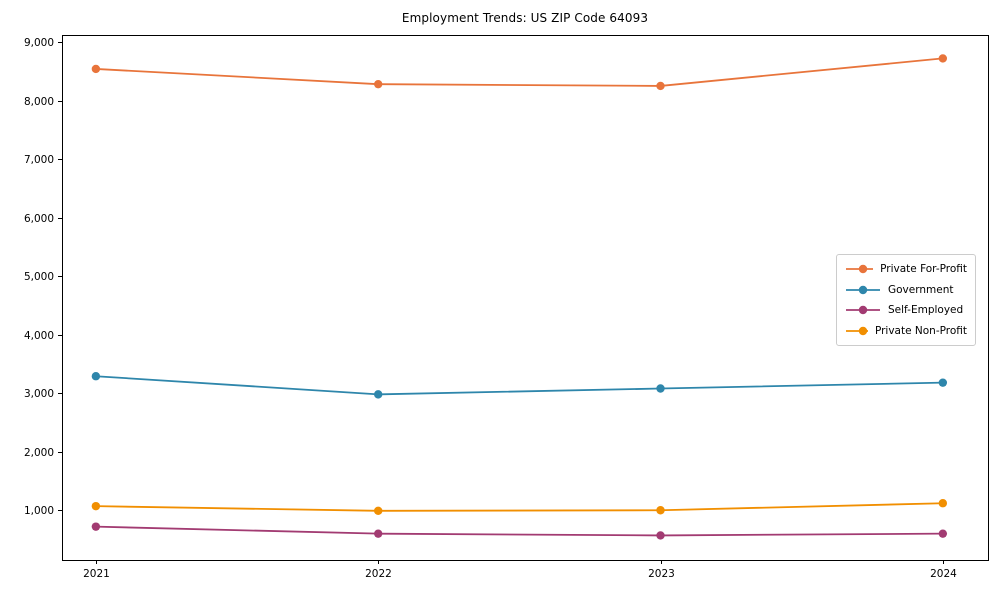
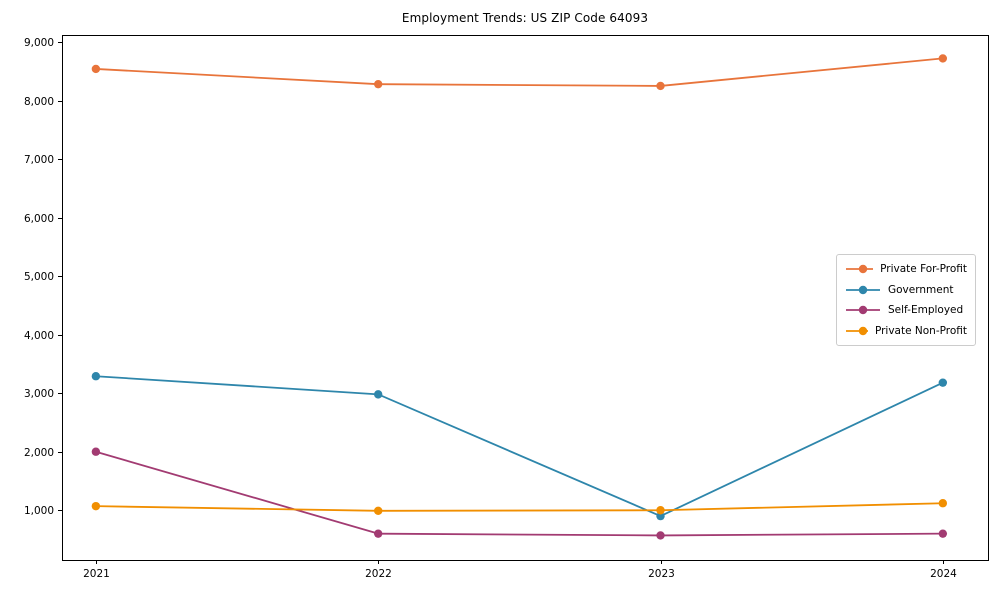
Self-Employed/2021: 700 -> 2000
Government/2023: 3100 -> 900
